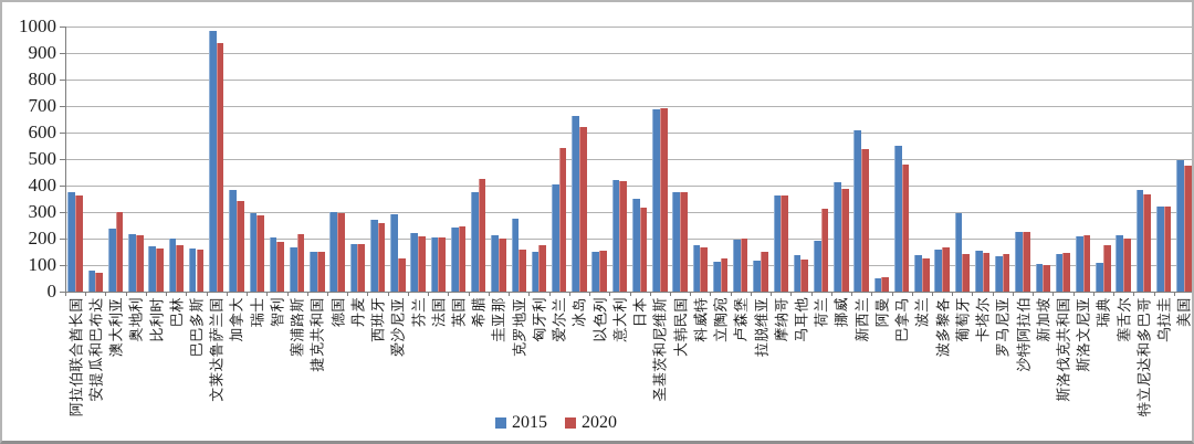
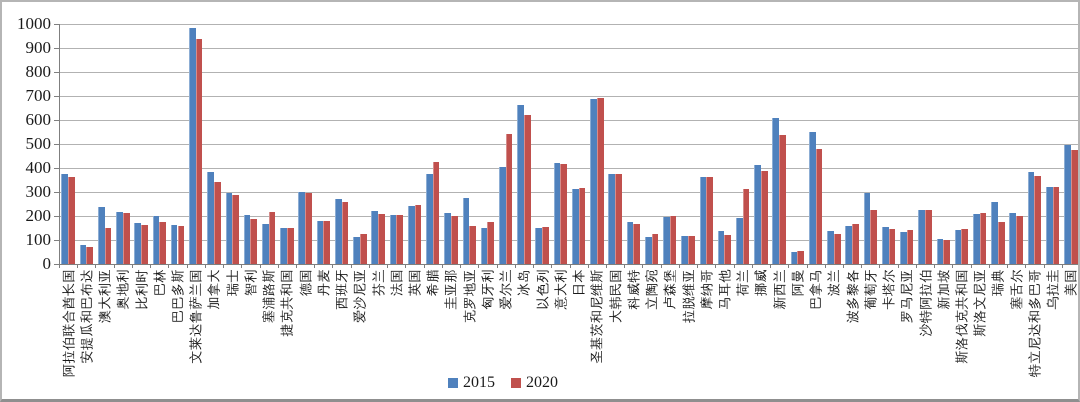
2020/澳大利亚: 300 -> 150
2015/爱沙尼亚: 290 -> 110
2015/日本: 350 -> 310
2020/拉脱维亚: 150 -> 120
2020/葡萄牙: 140 -> 230
2015/瑞典: 110 -> 260
